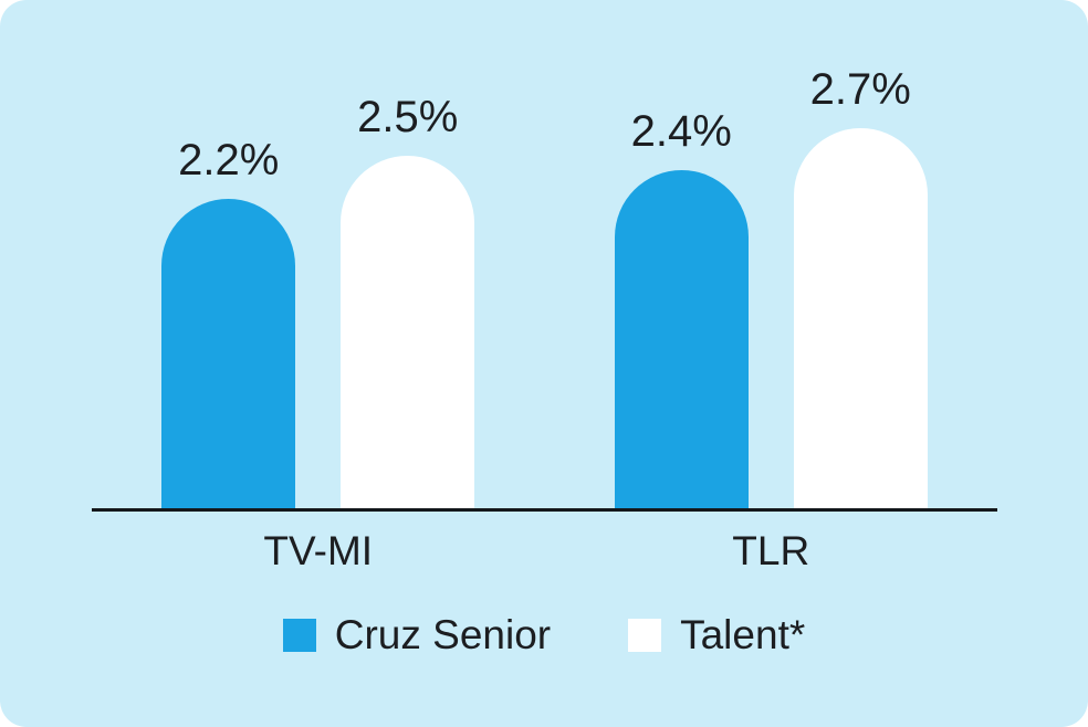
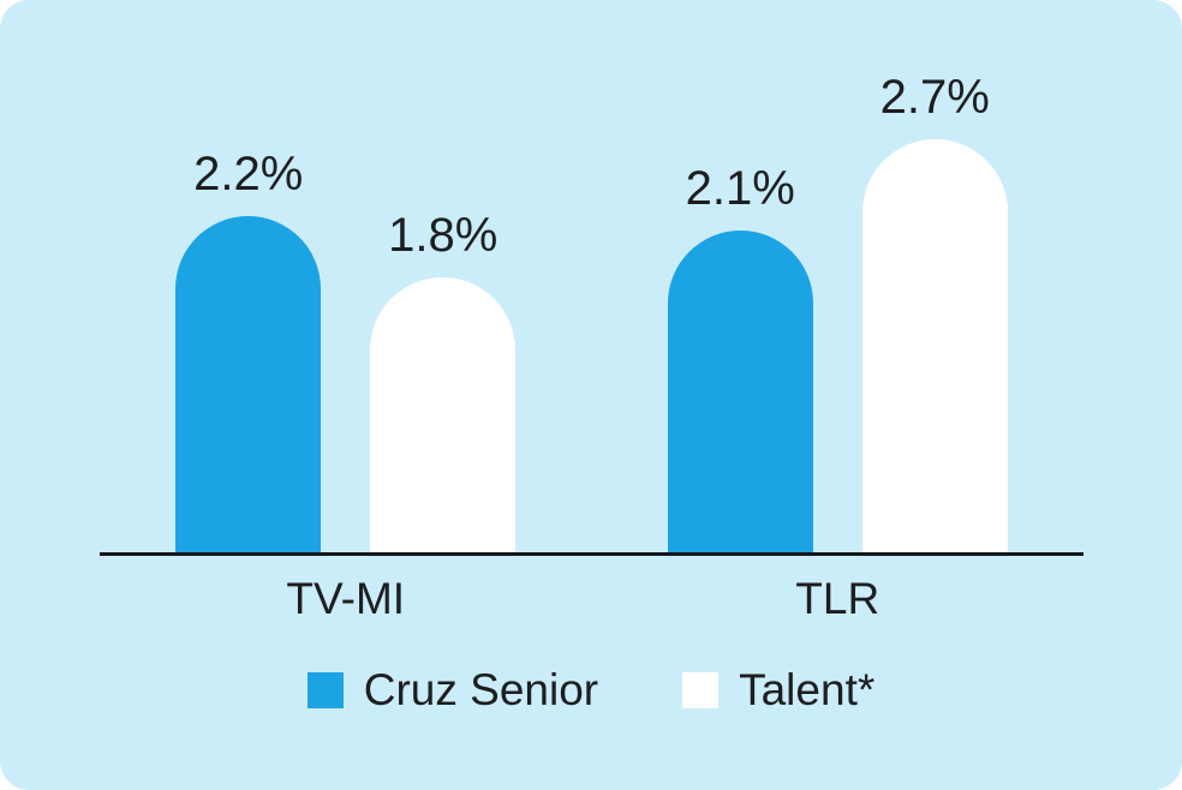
Talent*/TV-MI: 2.5% -> 1.8%
Cruz Senior/TLR: 2.4% -> 2.1%
